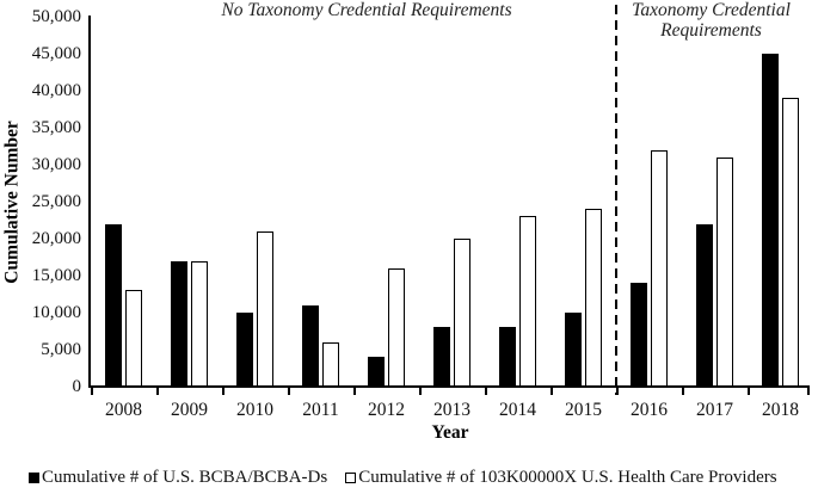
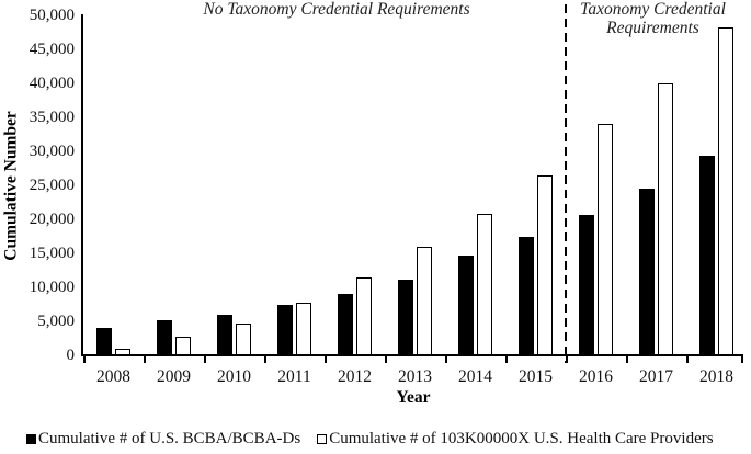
Cumulative # of U.S. BCBA/BCBA-Ds/2008: 22000 -> 4000
Cumulative # of 103K00000X U.S. Health Care Providers/2008: 13000 -> 1000
Cumulative # of U.S. BCBA/BCBA-Ds/2009: 17000 -> 5000
Cumulative # of 103K00000X U.S. Health Care Providers/2009: 17000 -> 3000
Cumulative # of U.S. BCBA/BCBA-Ds/2010: 10000 -> 6000
Cumulative # of 103K00000X U.S. Health Care Providers/2010: 21000 -> 5000
Cumulative # of U.S. BCBA/BCBA-Ds/2011: 11000 -> 7000
Cumulative # of 103K00000X U.S. Health Care Providers/2011: 6000 -> 8000
Cumulative # of U.S. BCBA/BCBA-Ds/2012: 4000 -> 9000
Cumulative # of 103K00000X U.S. Health Care Providers/2012: 16000 -> 12000
Cumulative # of U.S. BCBA/BCBA-Ds/2013: 8000 -> 11000
Cumulative # of 103K00000X U.S. Health Care Providers/2013: 20000 -> 16000
Cumulative # of U.S. BCBA/BCBA-Ds/2014: 8000 -> 15000
Cumulative # of 103K00000X U.S. Health Care Providers/2014: 23000 -> 21000
Cumulative # of U.S. BCBA/BCBA-Ds/2015: 10000 -> 18000
Cumulative # of 103K00000X U.S. Health Care Providers/2015: 24000 -> 26000
Cumulative # of U.S. BCBA/BCBA-Ds/2016: 14000 -> 21000
Cumulative # of 103K00000X U.S. Health Care Providers/2016: 32000 -> 34000
Cumulative # of U.S. BCBA/BCBA-Ds/2017: 22000 -> 24000
Cumulative # of 103K00000X U.S. Health Care Providers/2017: 31000 -> 40000
Cumulative # of U.S. BCBA/BCBA-Ds/2018: 45000 -> 29000
Cumulative # of 103K00000X U.S. Health Care Providers/2018: 39000 -> 48000
